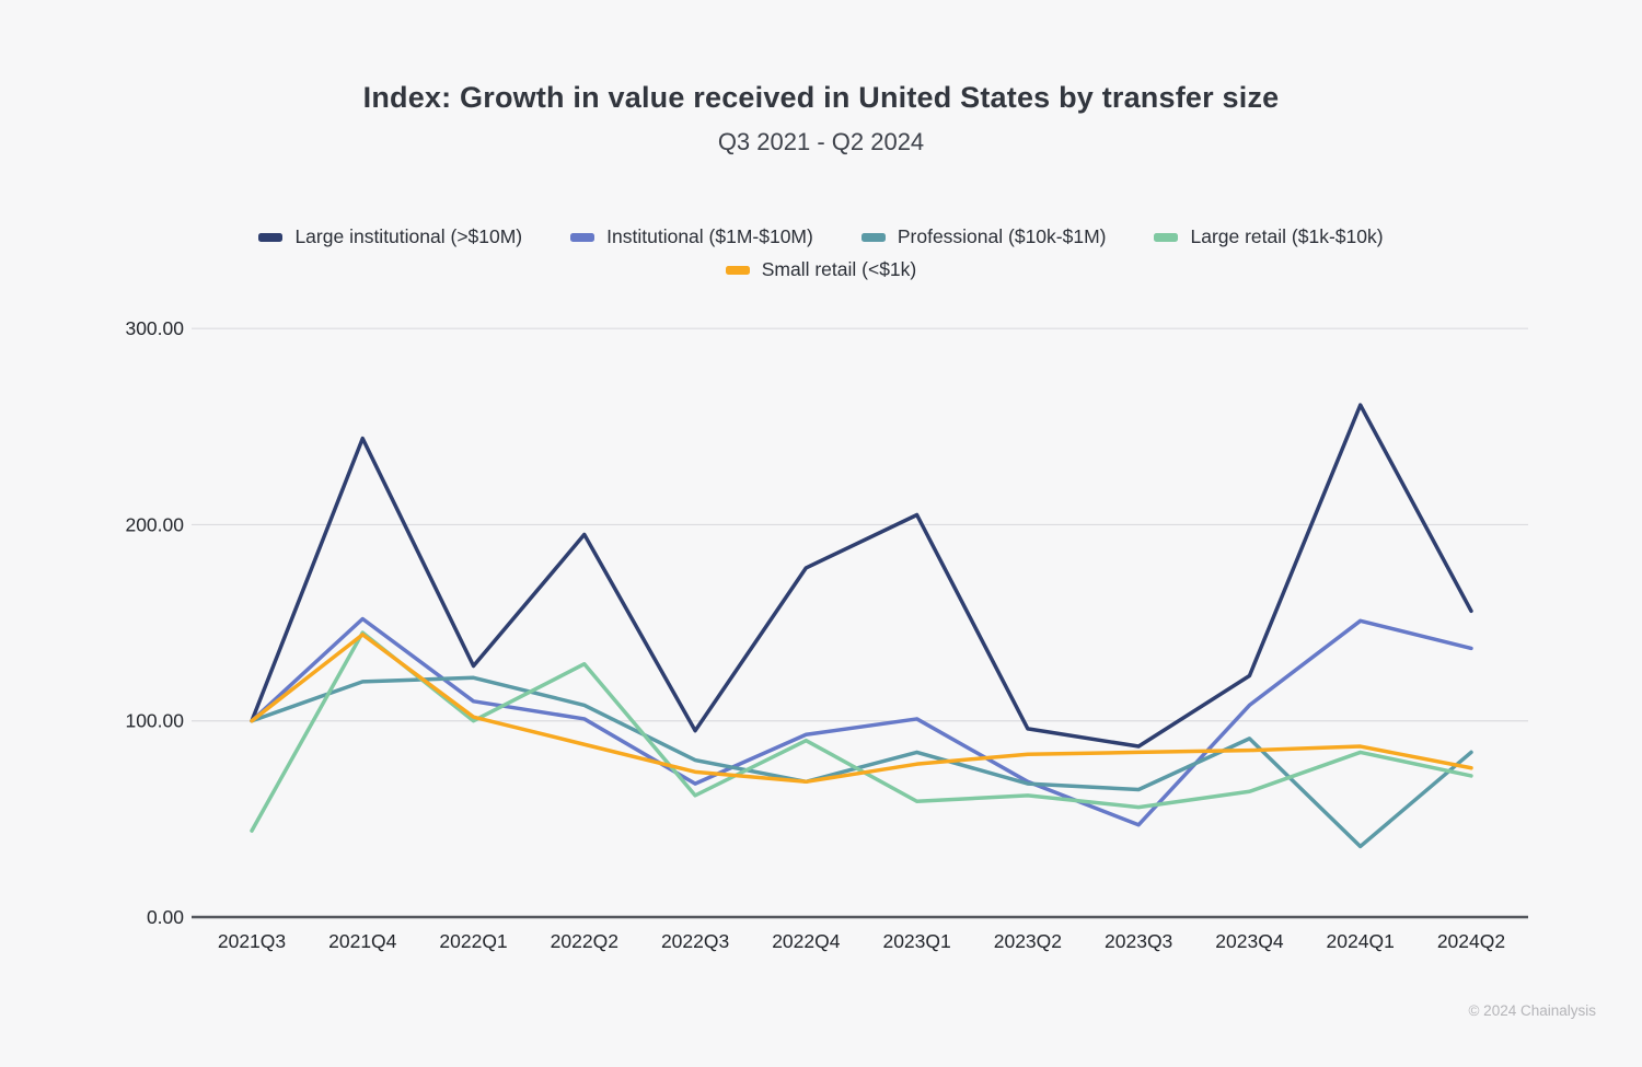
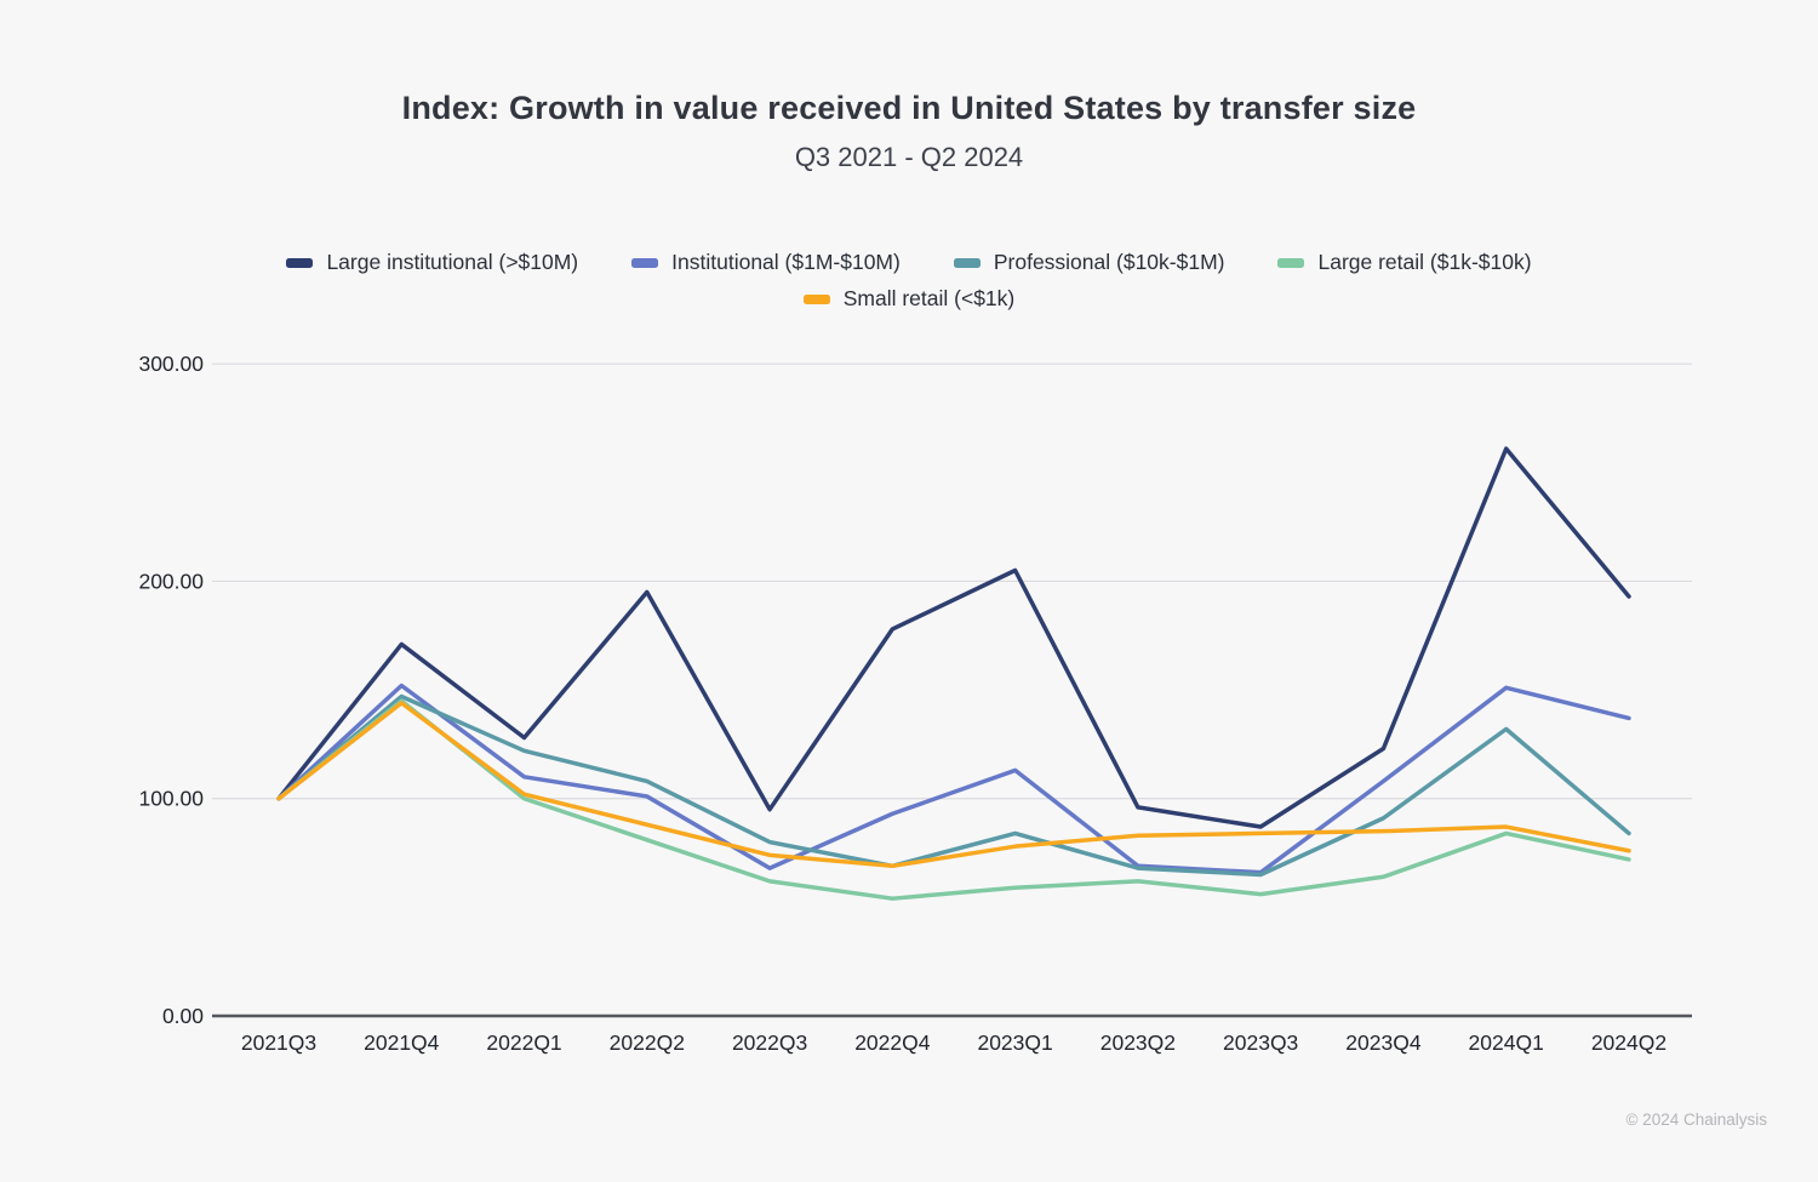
Large retail ($1k-$10k)/2021Q3: 44 -> 100
Large institutional (>$10M)/2021Q4: 244 -> 171
Professional ($10k-$1M)/2021Q4: 120 -> 147
Large retail ($1k-$10k)/2022Q2: 129 -> 81
Large retail ($1k-$10k)/2022Q4: 90 -> 54
Institutional ($1M-$10M)/2023Q1: 101 -> 113
Institutional ($1M-$10M)/2023Q3: 47 -> 66
Professional ($10k-$1M)/2024Q1: 36 -> 132
Large institutional (>$10M)/2024Q2: 156 -> 193
